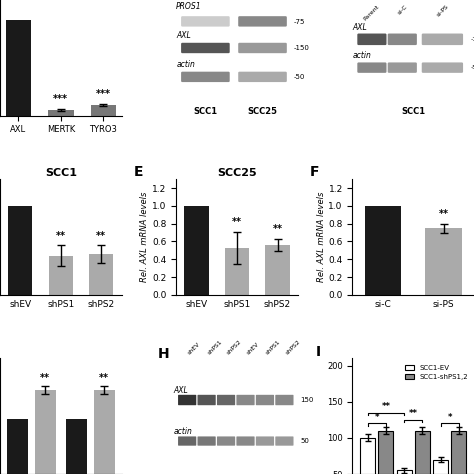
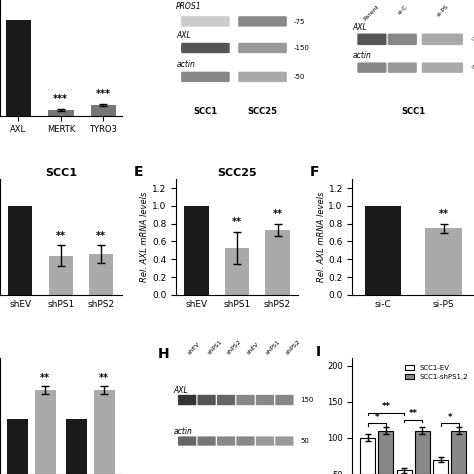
SCC25/shPS2: 0.56 -> 0.73
